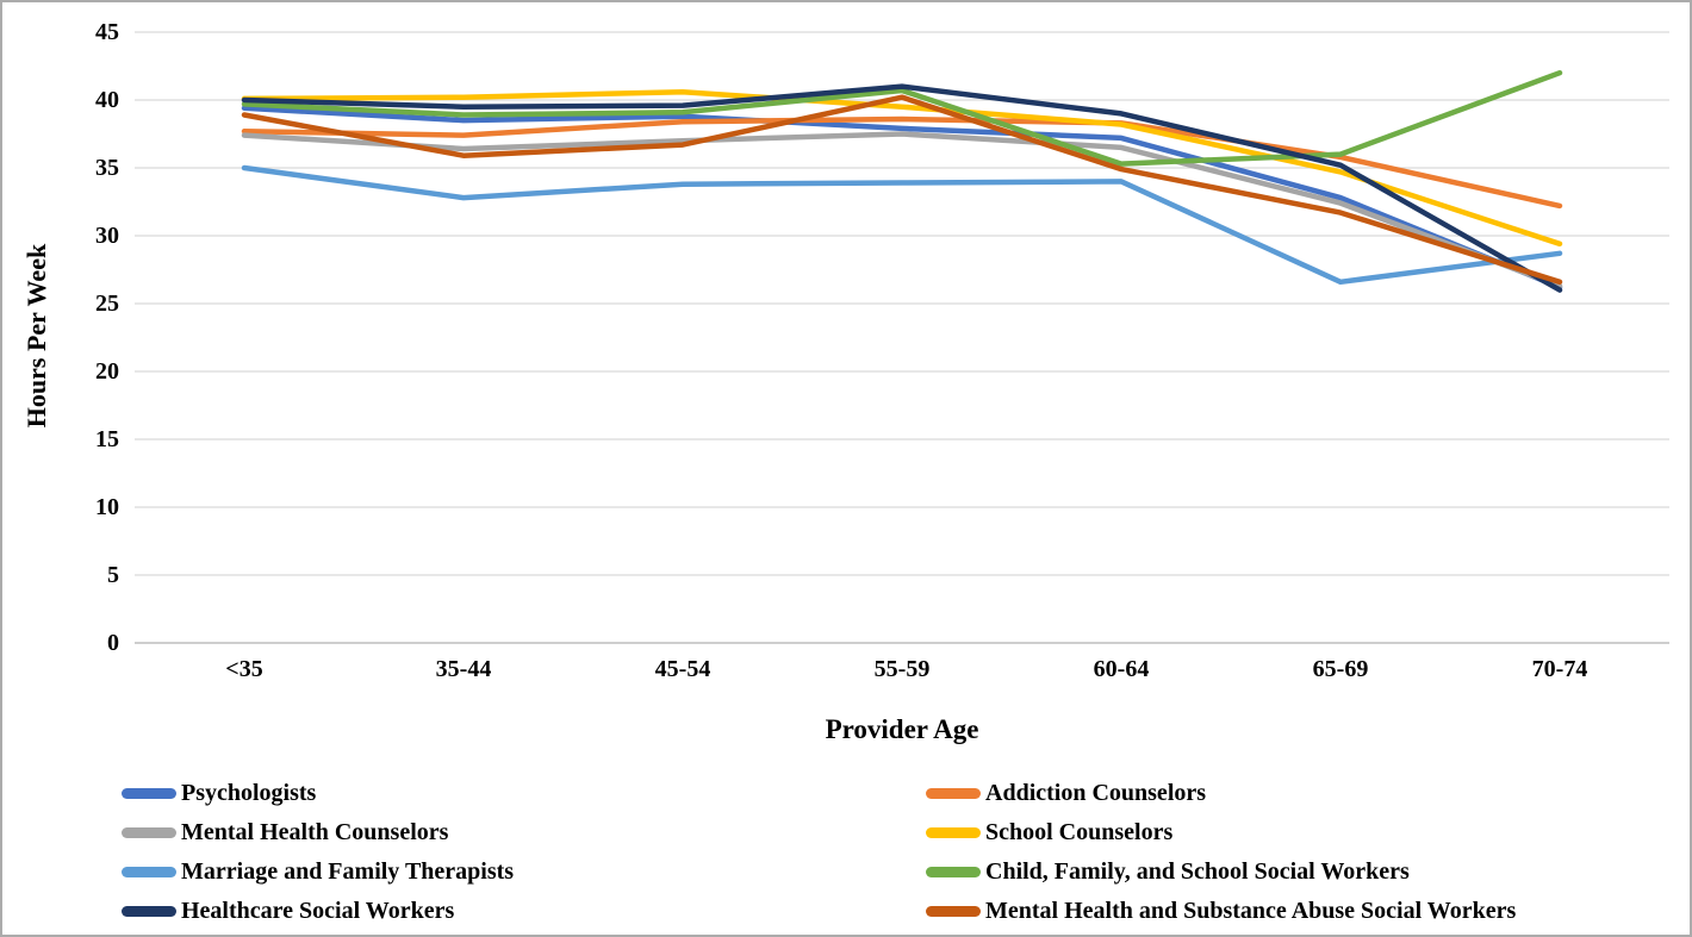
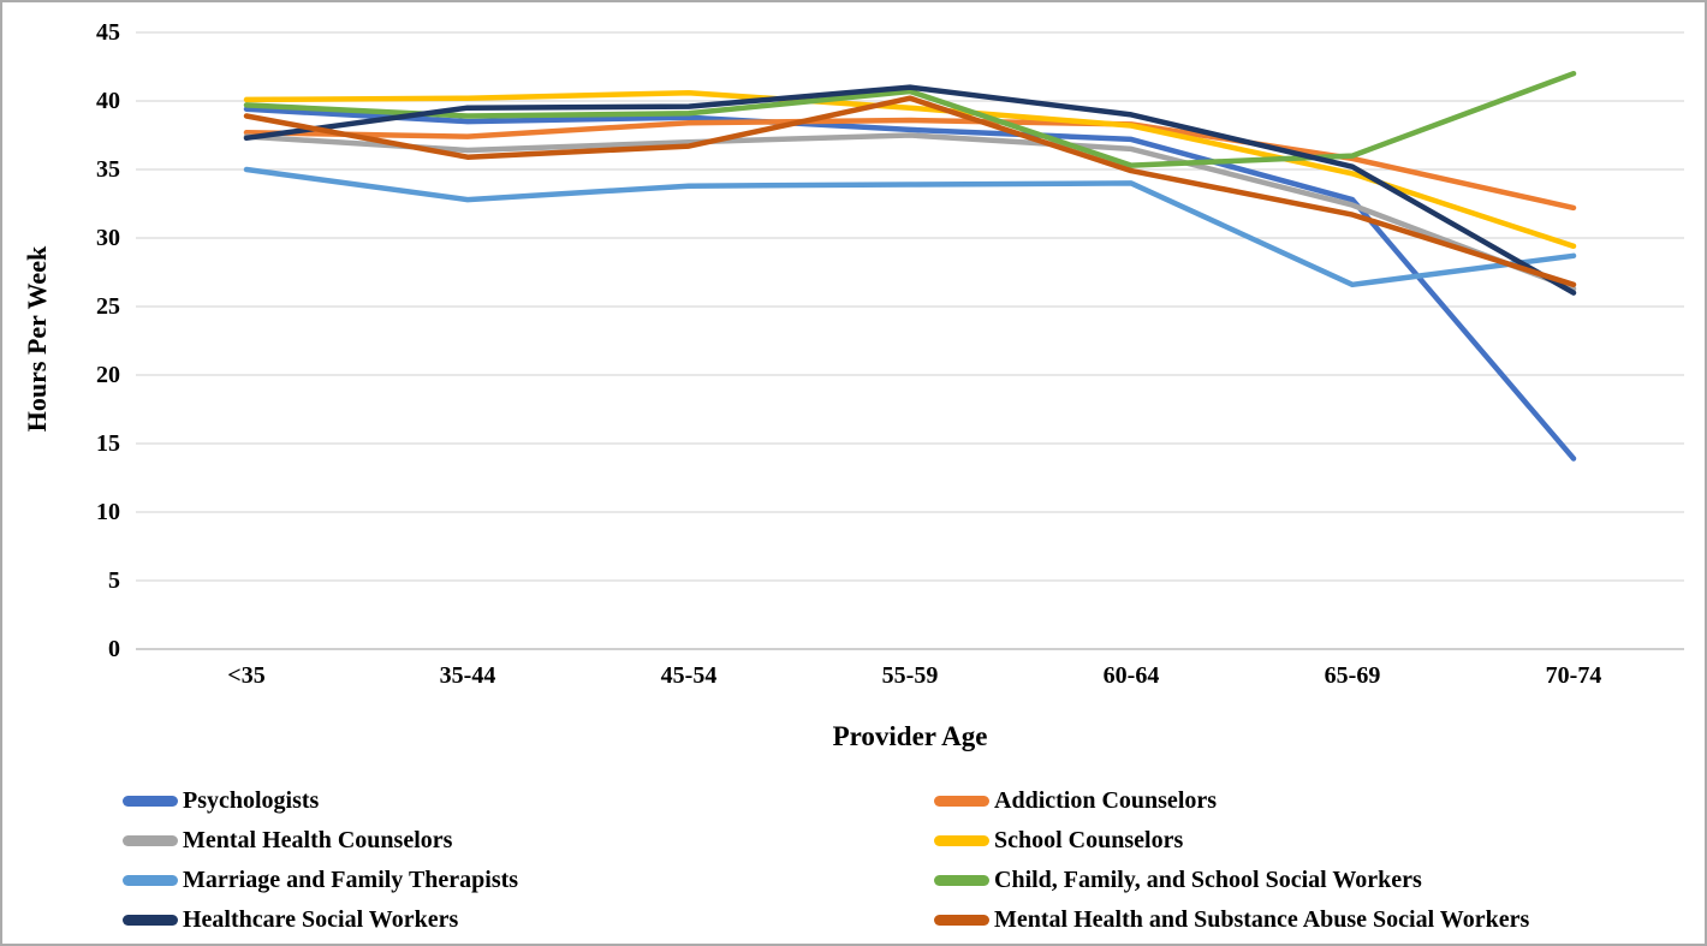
Healthcare Social Workers/<35: 40.0 -> 37.3
Psychologists/70-74: 26.2 -> 13.9
